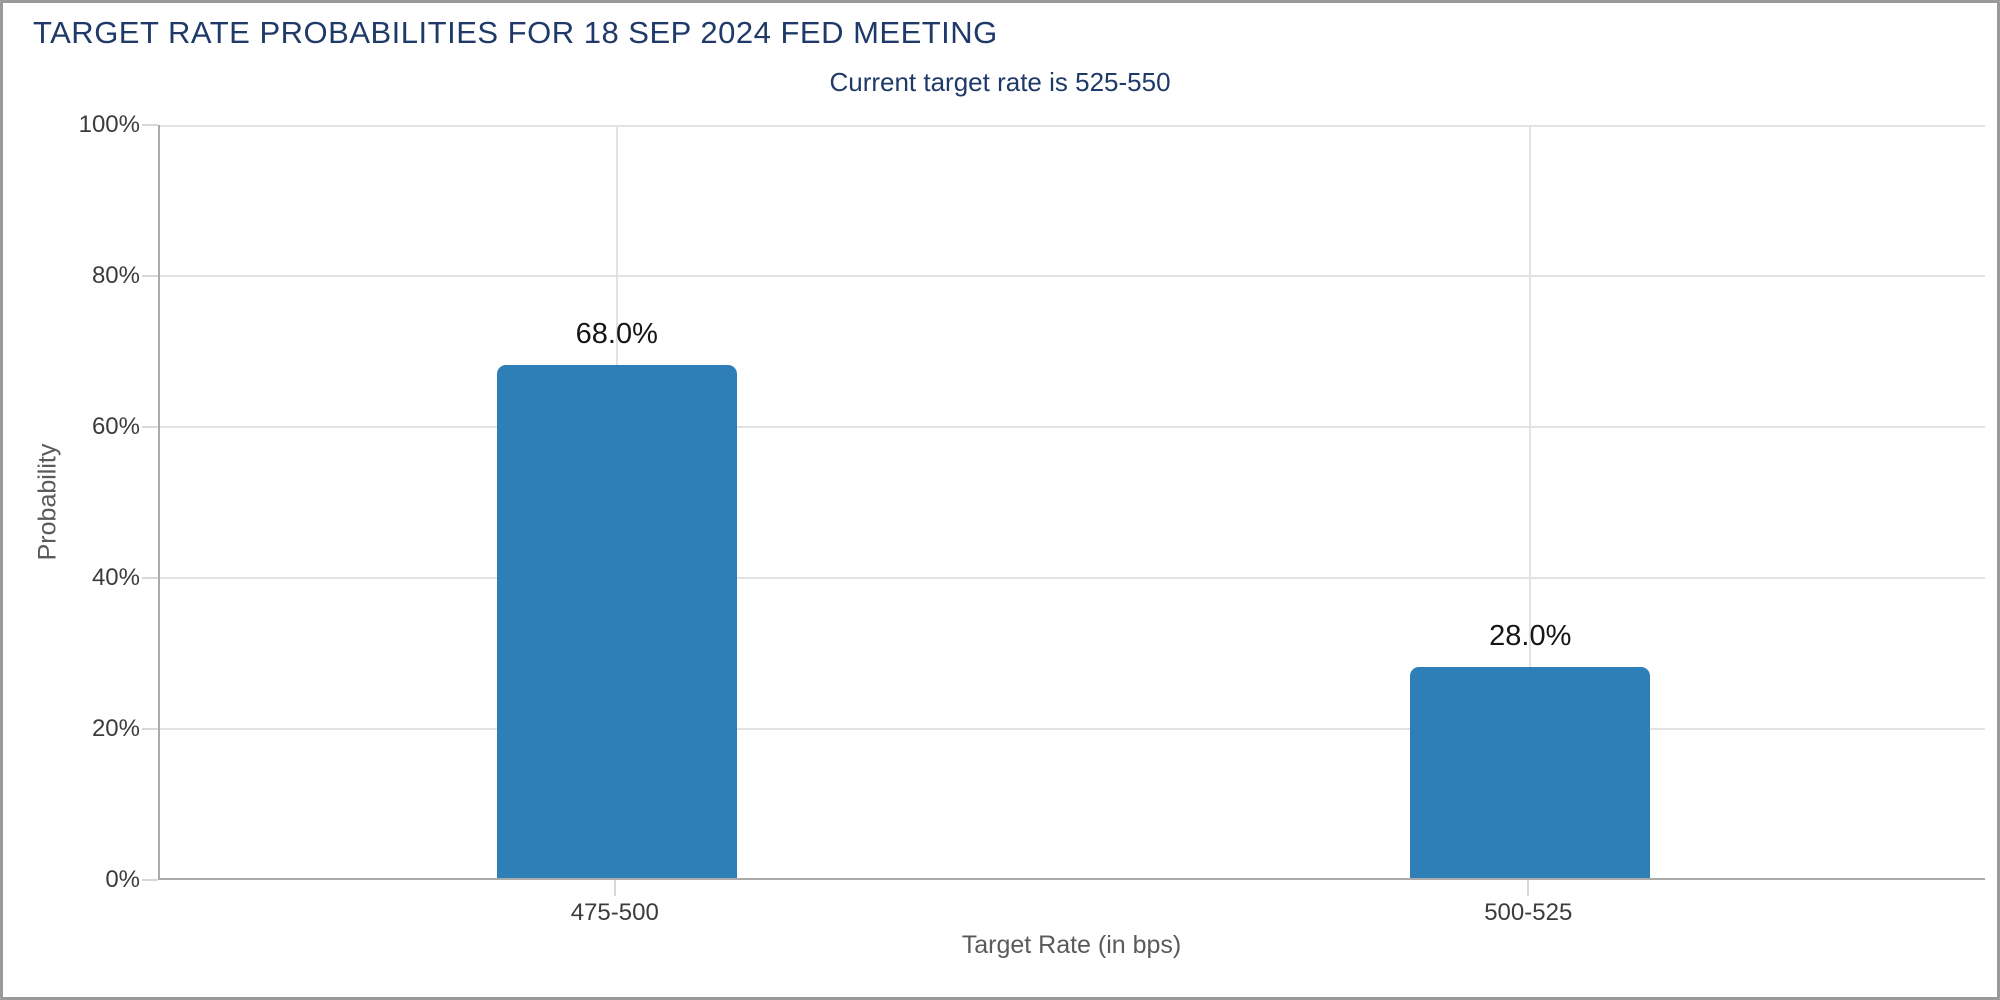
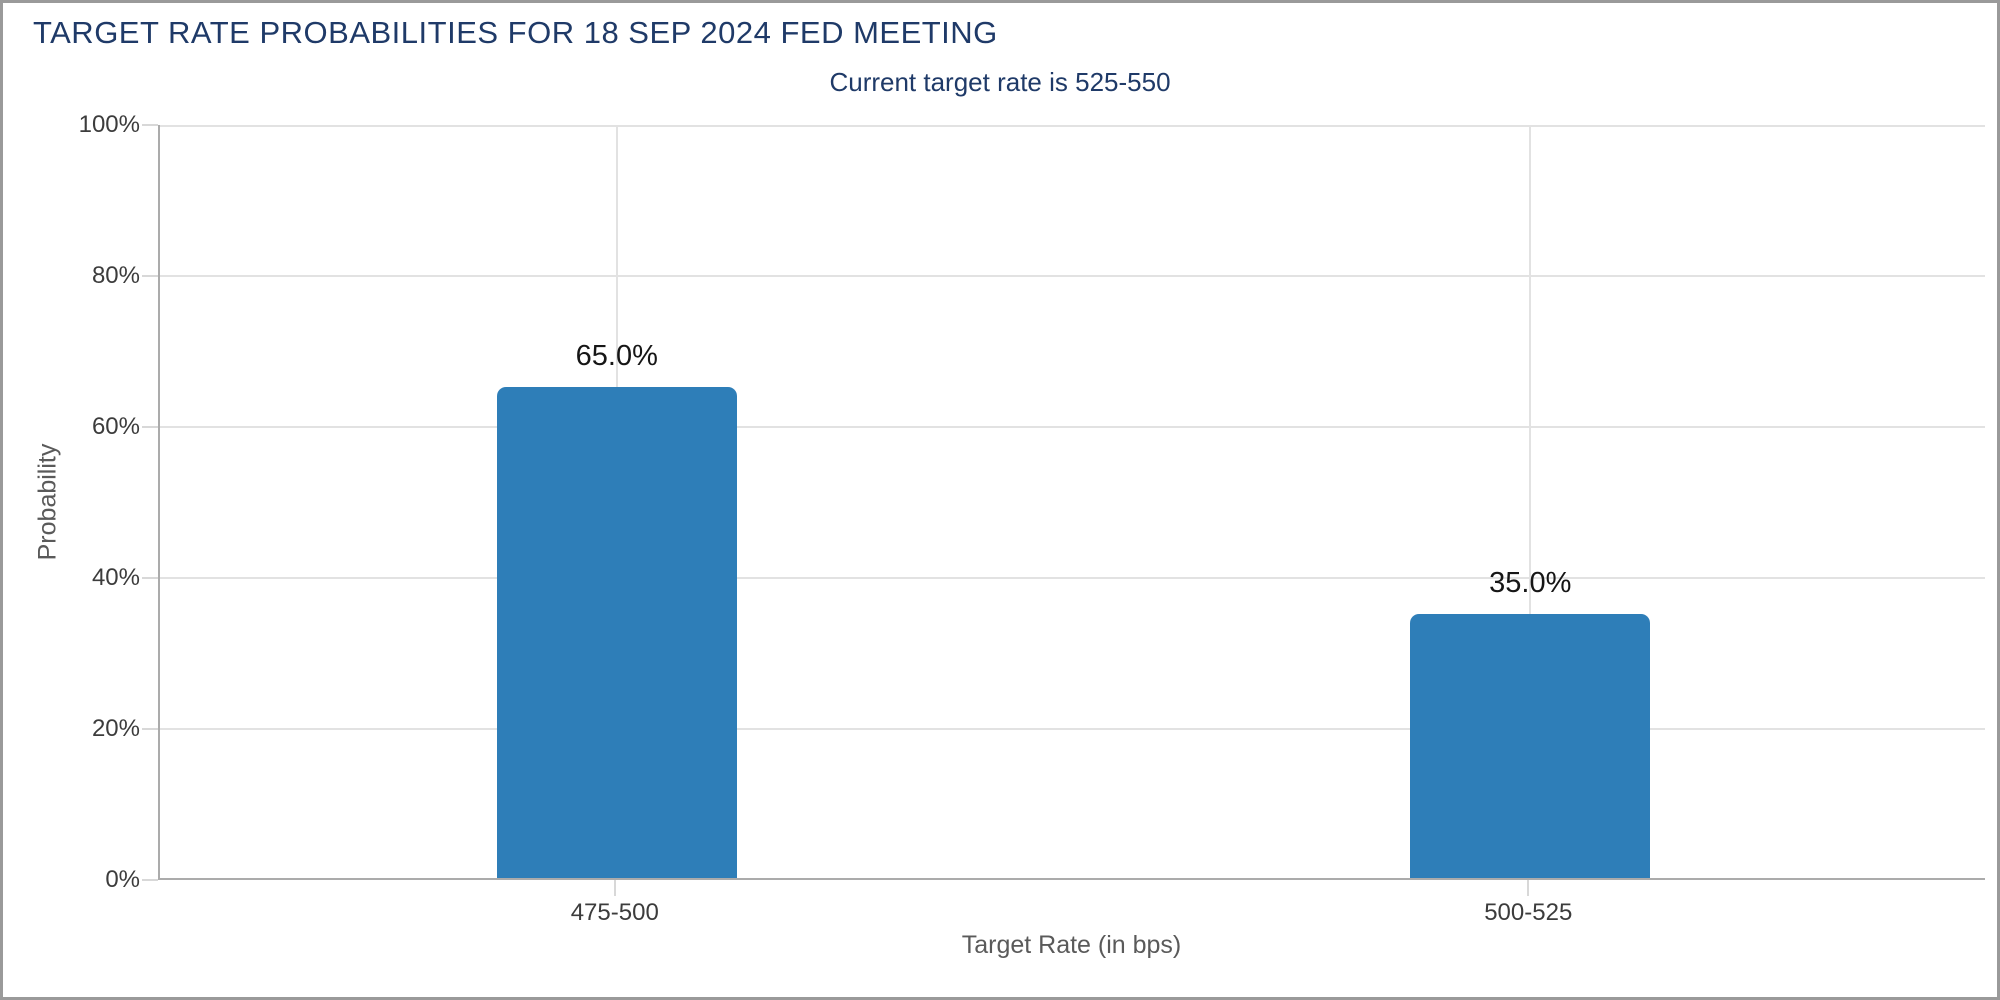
475-500: 68.0% -> 65.0%
500-525: 28.0% -> 35.0%
